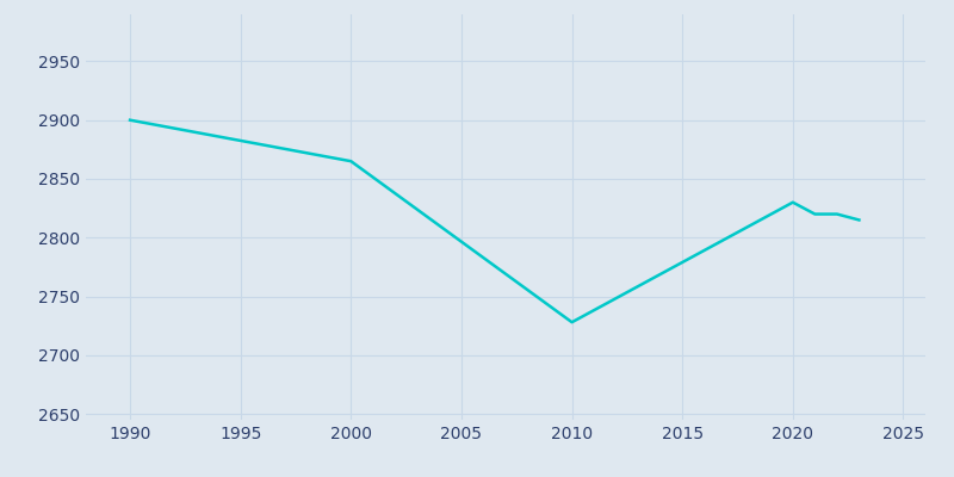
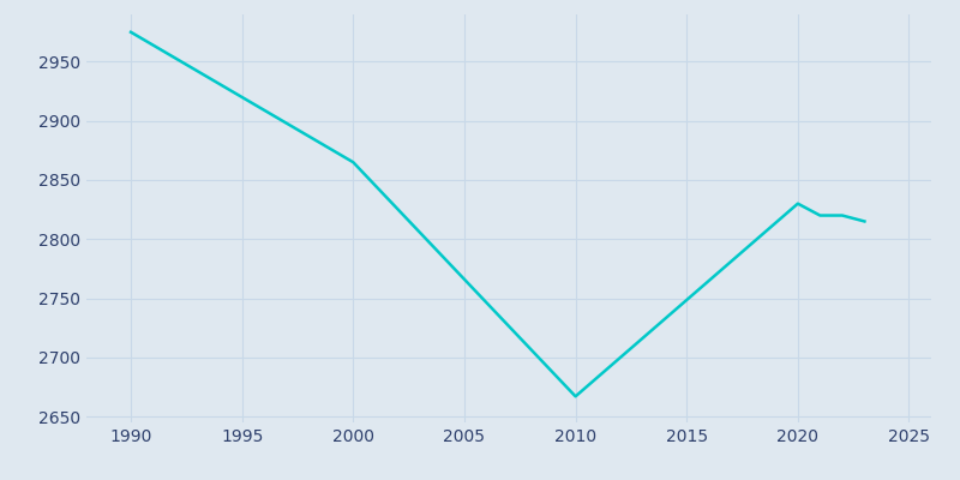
1990: 2900 -> 2975
2010: 2728 -> 2667
